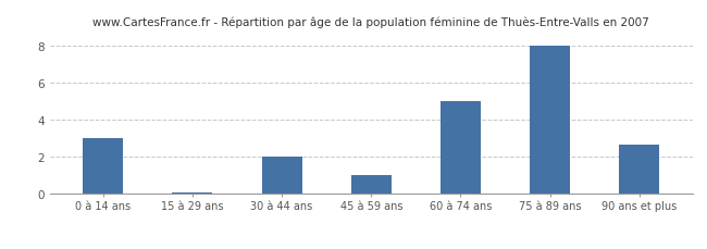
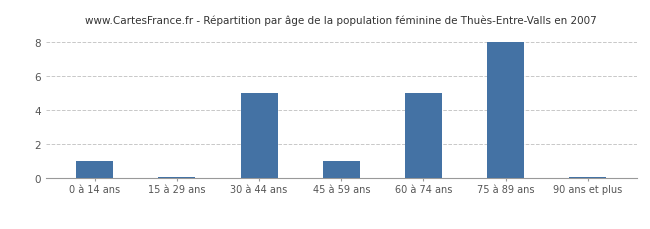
0 à 14 ans: 3.0 -> 1.0
30 à 44 ans: 2.0 -> 5.0
90 ans et plus: 2.7 -> 0.1
